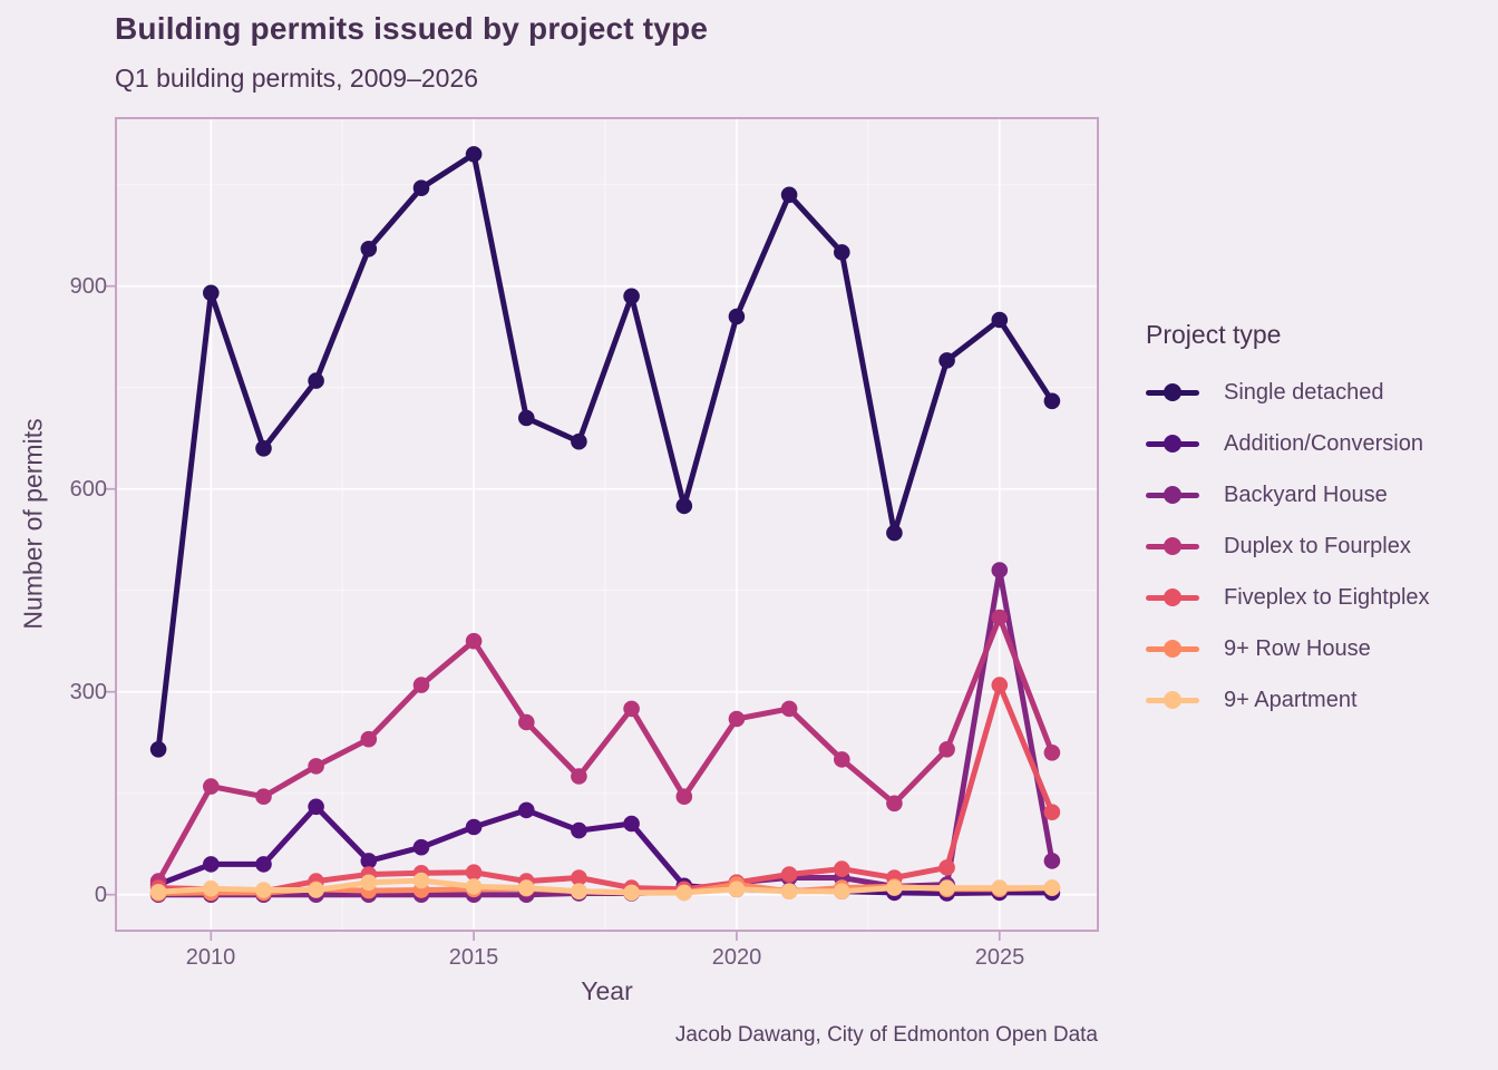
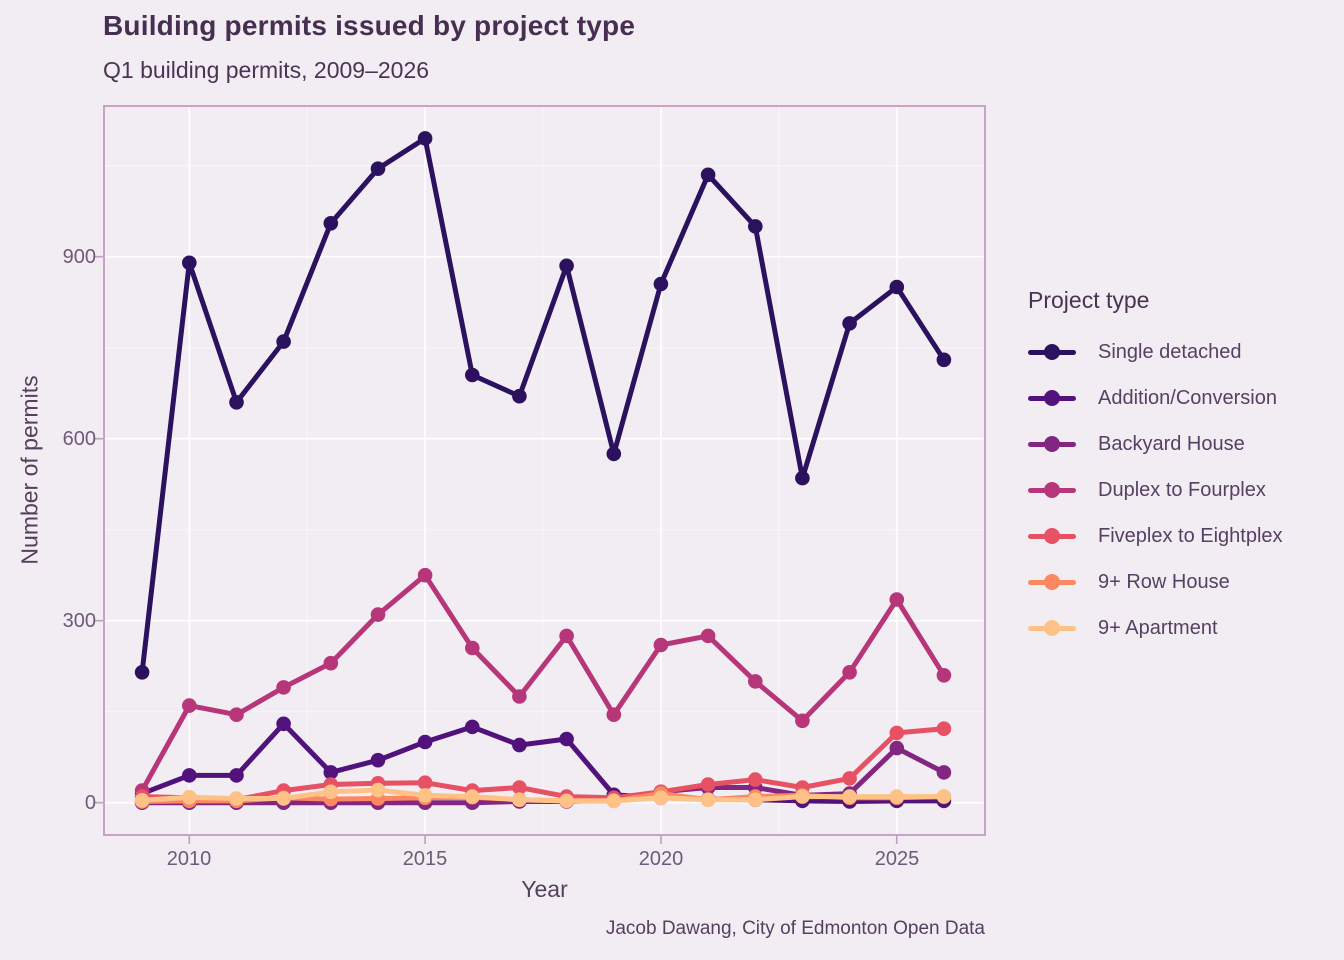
Backyard House/2025: 480 -> 90
Duplex to Fourplex/2025: 410 -> 340
Fiveplex to Eightplex/2025: 310 -> 120
